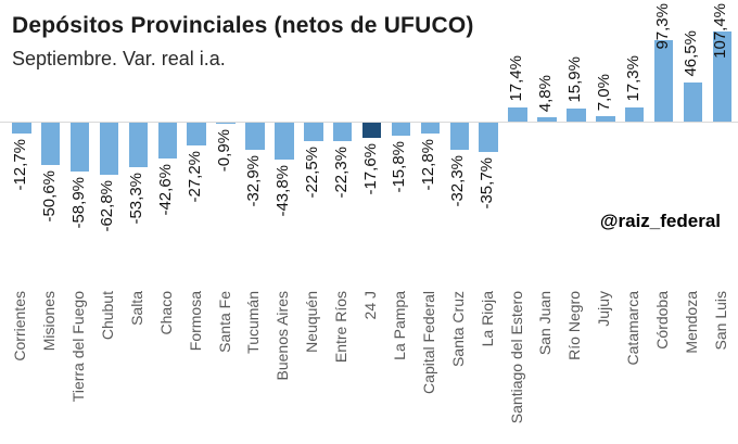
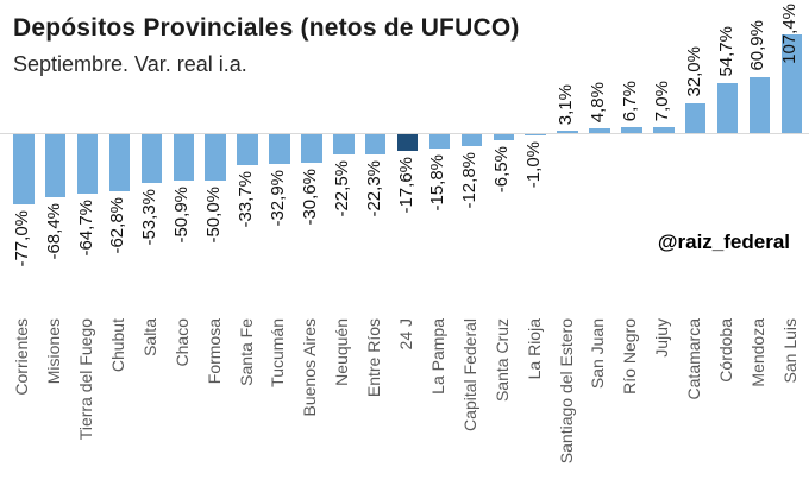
Corrientes: -12,7% -> -77,0%
Misiones: -50,6% -> -68,4%
Tierra del Fuego: -58,9% -> -64,7%
Chaco: -42,6% -> -50,9%
Formosa: -27,2% -> -50,0%
Santa Fe: -0,9% -> -33,7%
Buenos Aires: -43,8% -> -30,6%
Santa Cruz: -32,3% -> -6,5%
La Rioja: -35,7% -> -1,0%
Santiago del Estero: 17,4% -> 3,1%
Río Negro: 15,9% -> 6,7%
Catamarca: 17,3% -> 32,0%
Córdoba: 97,3% -> 54,7%
Mendoza: 46,5% -> 60,9%
